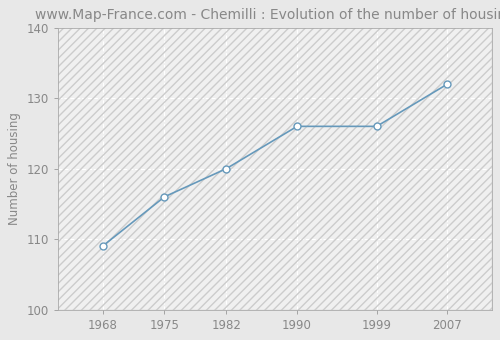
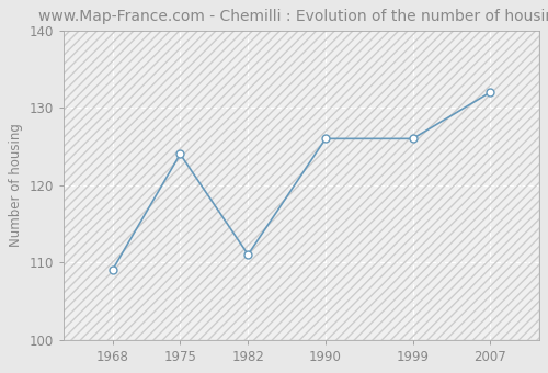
1975: 116 -> 124
1982: 120 -> 111
